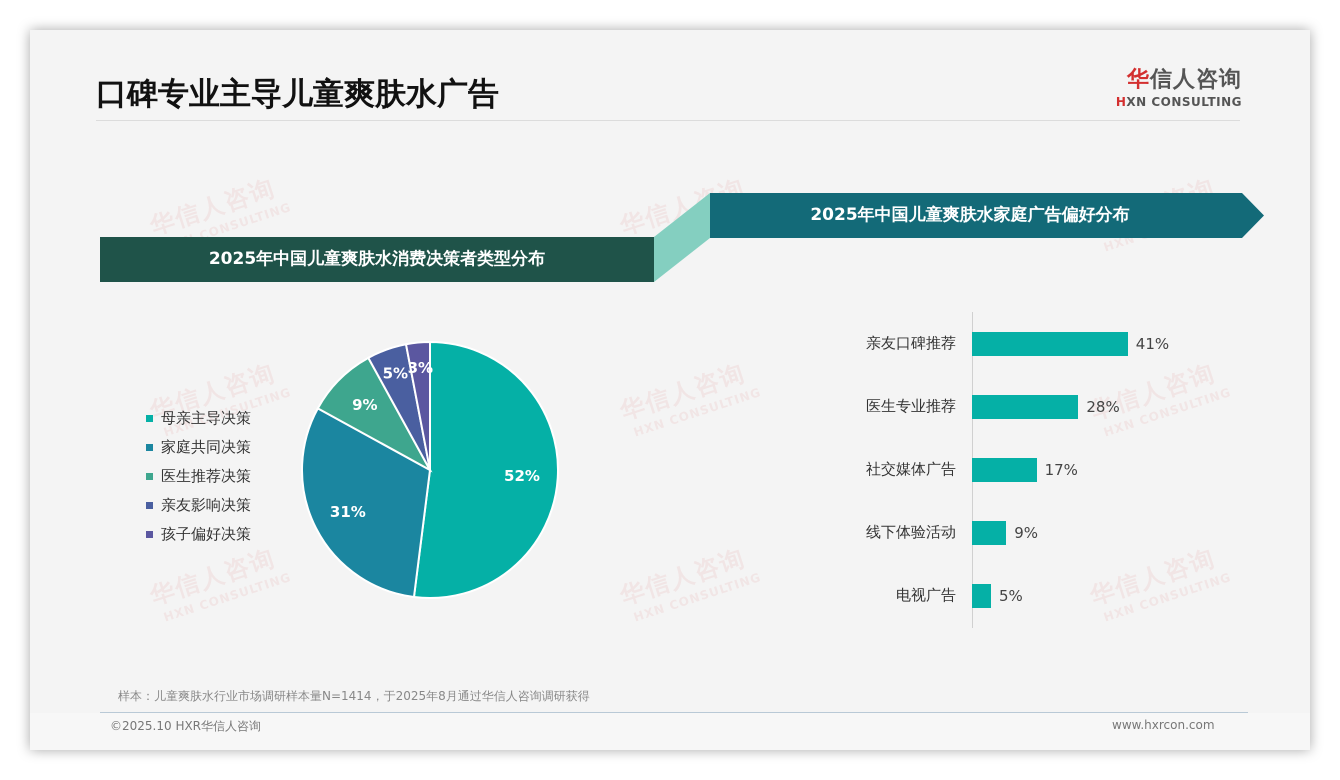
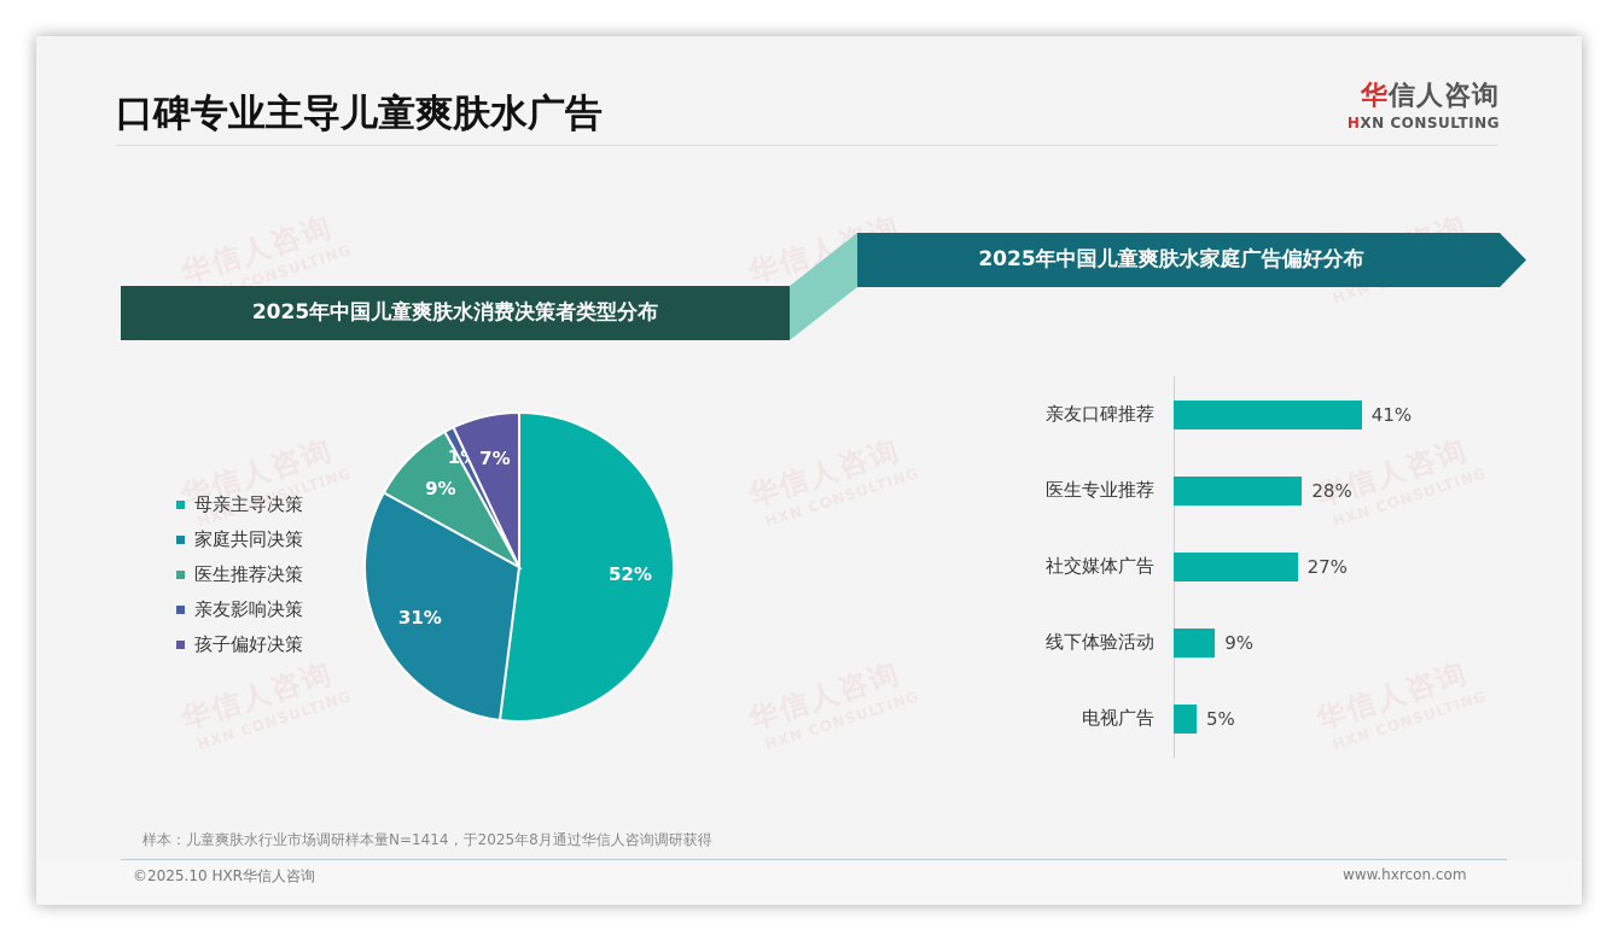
2025年中国儿童爽肤水消费决策者类型分布/亲友影响决策: 5% -> 1%
2025年中国儿童爽肤水消费决策者类型分布/孩子偏好决策: 3% -> 7%
2025年中国儿童爽肤水家庭广告偏好分布/社交媒体广告: 17% -> 27%
